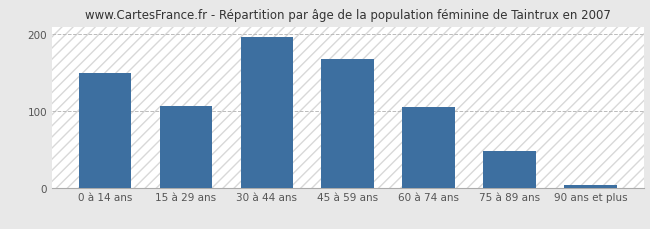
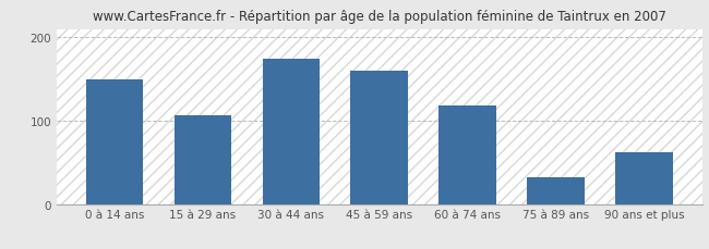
30 à 44 ans: 196 -> 174
45 à 59 ans: 168 -> 160
60 à 74 ans: 105 -> 118
75 à 89 ans: 48 -> 32
90 ans et plus: 3 -> 62
